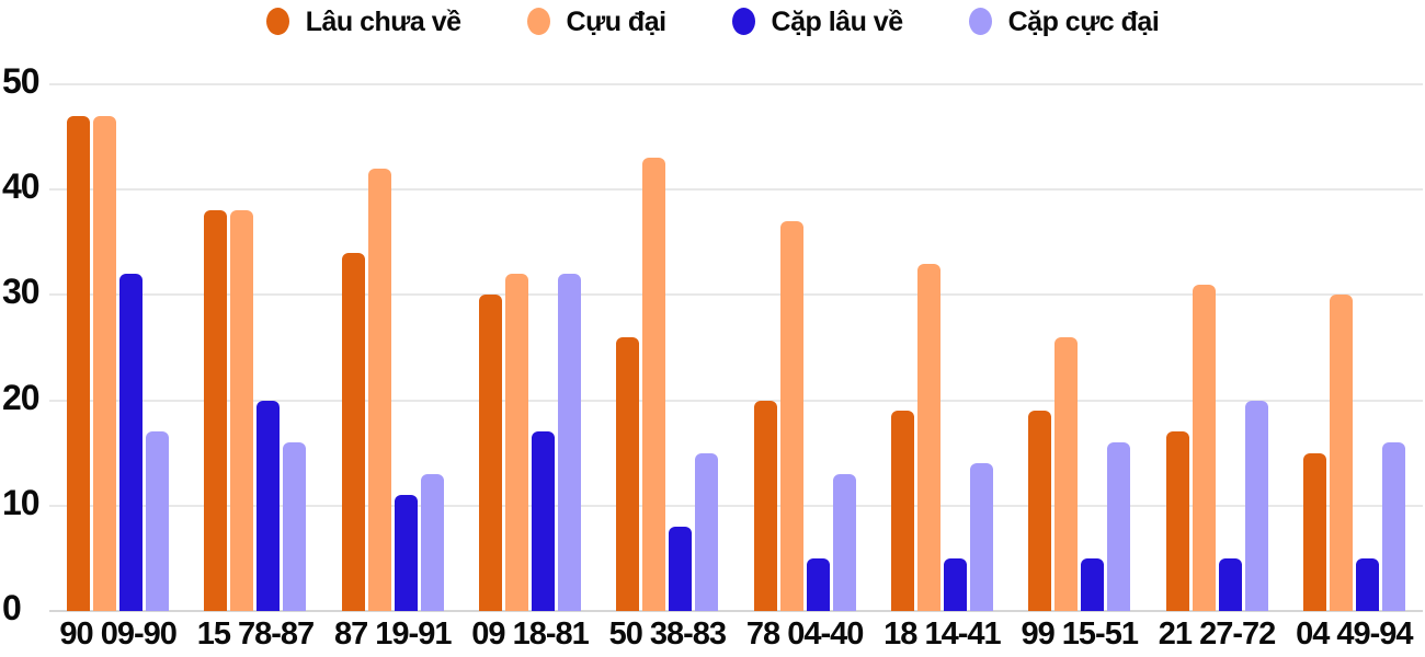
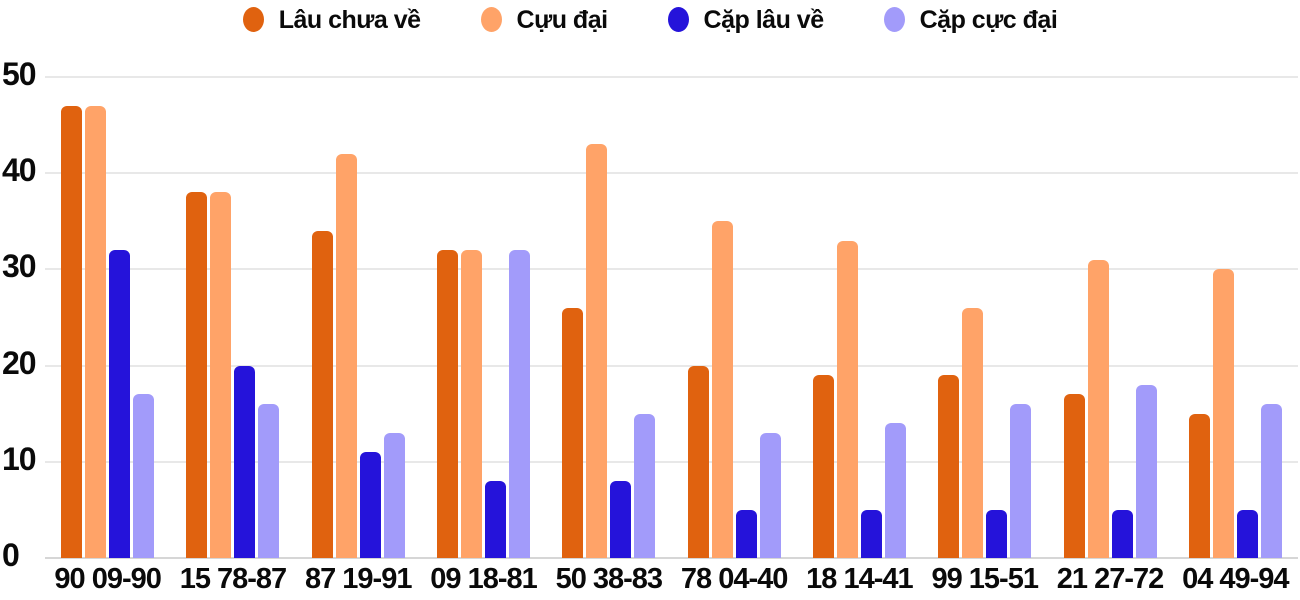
Lâu chưa về/09 18-81: 30 -> 32
Cặp lâu về/09 18-81: 17 -> 8
Cựu đại/78 04-40: 37 -> 35
Cặp cực đại/21 27-72: 20 -> 18
